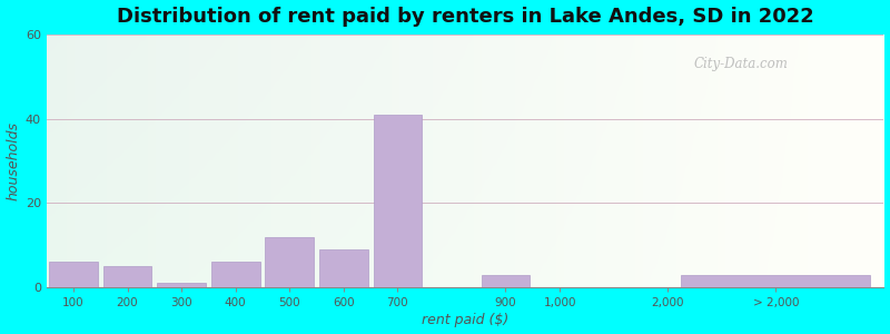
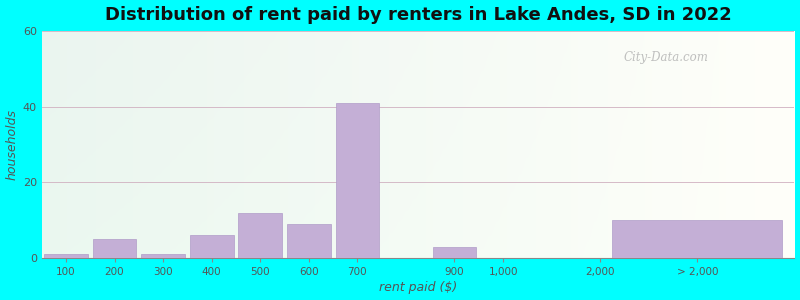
100: 6 -> 1
> 2,000: 3 -> 10
